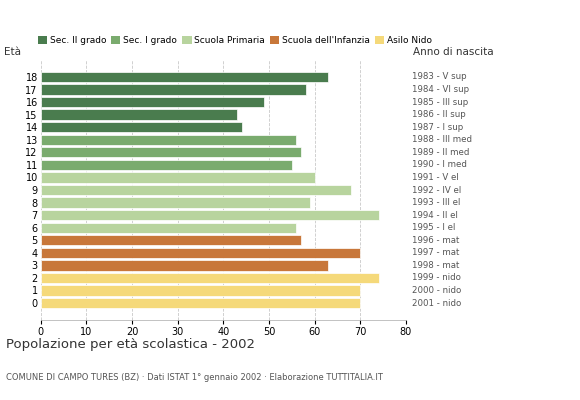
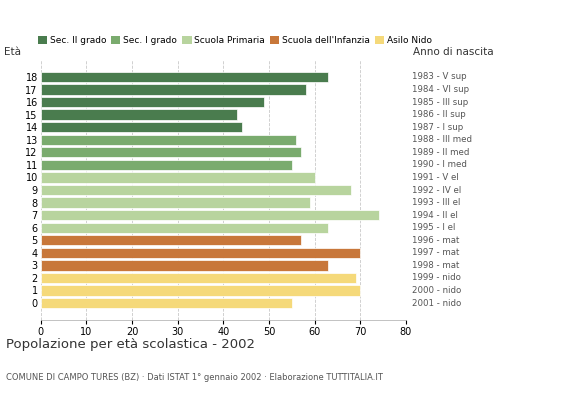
6: 56 -> 63
2: 74 -> 69
0: 70 -> 55
